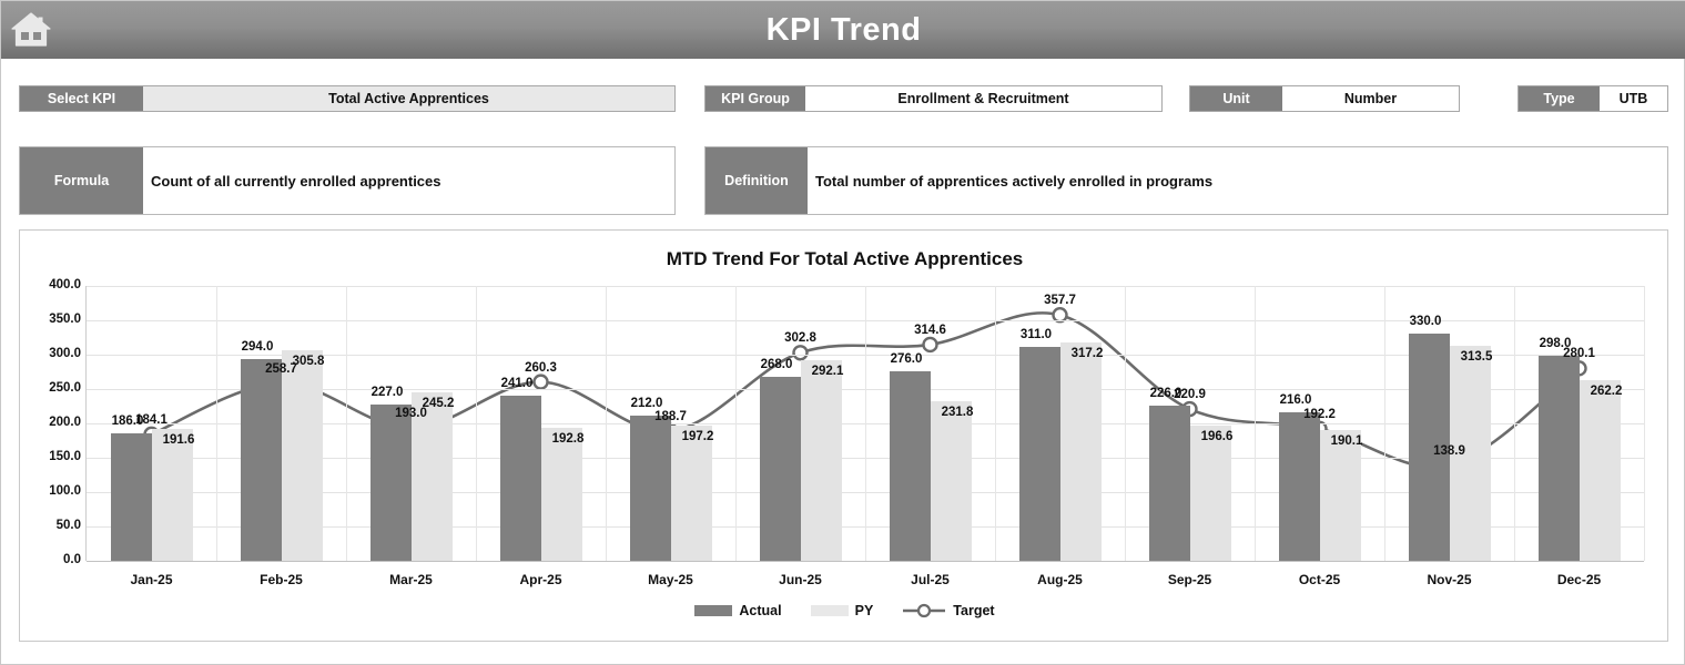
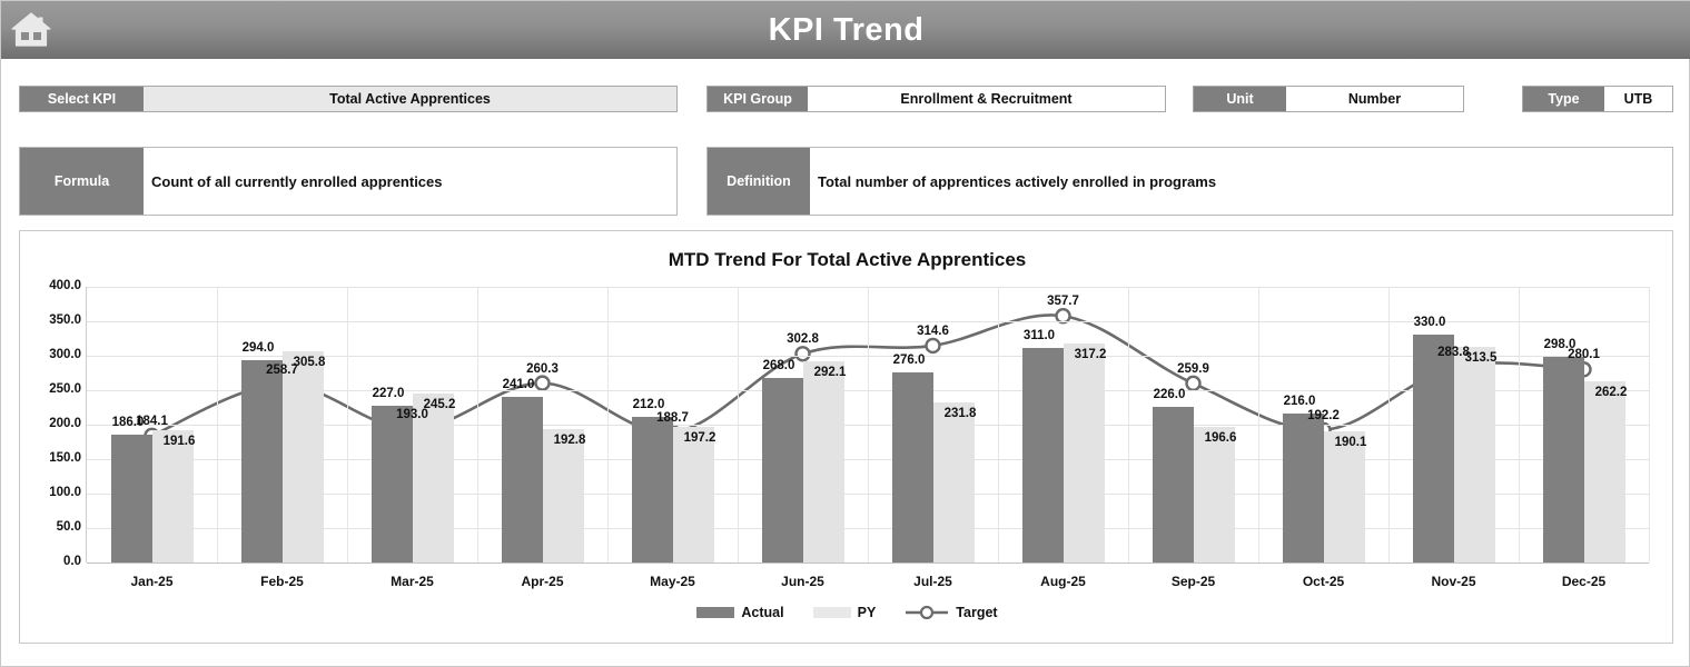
Target/Sep-25: 220.9 -> 259.9
Target/Nov-25: 138.9 -> 283.8
